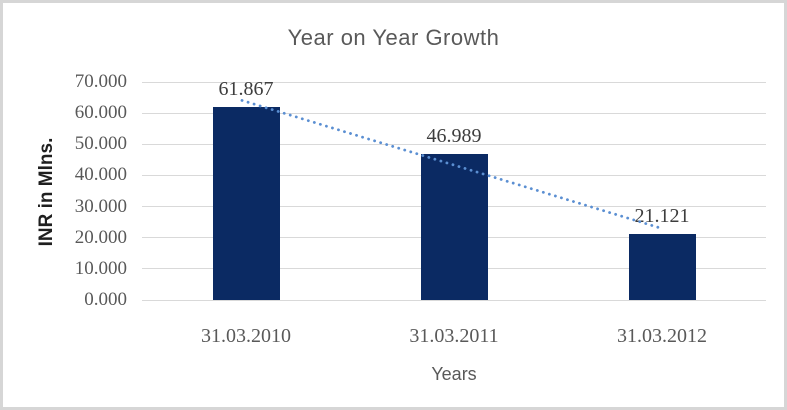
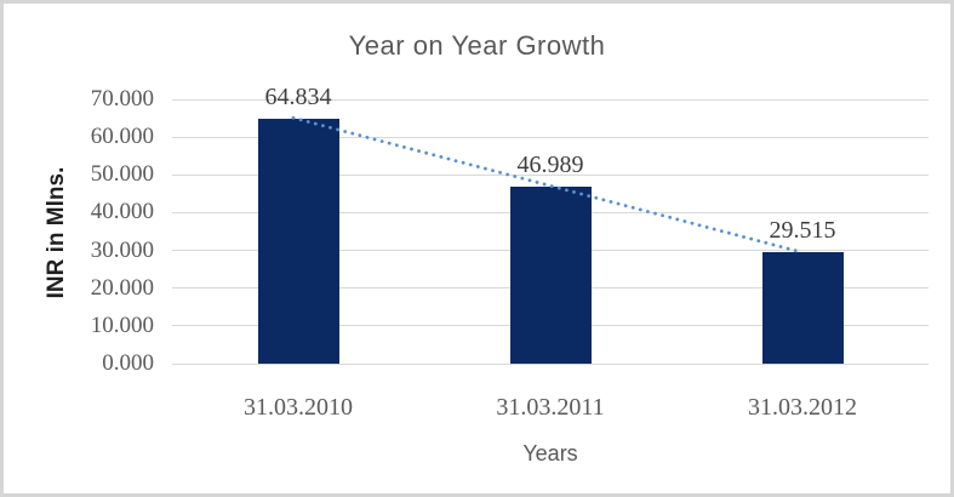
31.03.2010: 61.867 -> 64.834
31.03.2012: 21.121 -> 29.515
